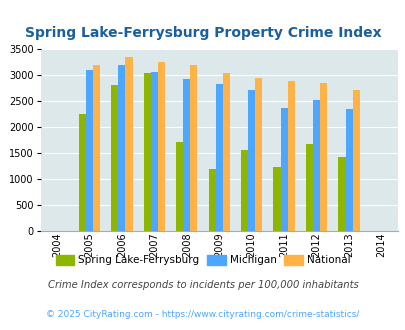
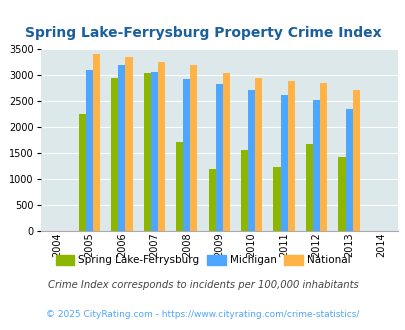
National/2005: 3200 -> 3420
Spring Lake-Ferrysburg/2006: 2820 -> 2950
Michigan/2011: 2380 -> 2620
